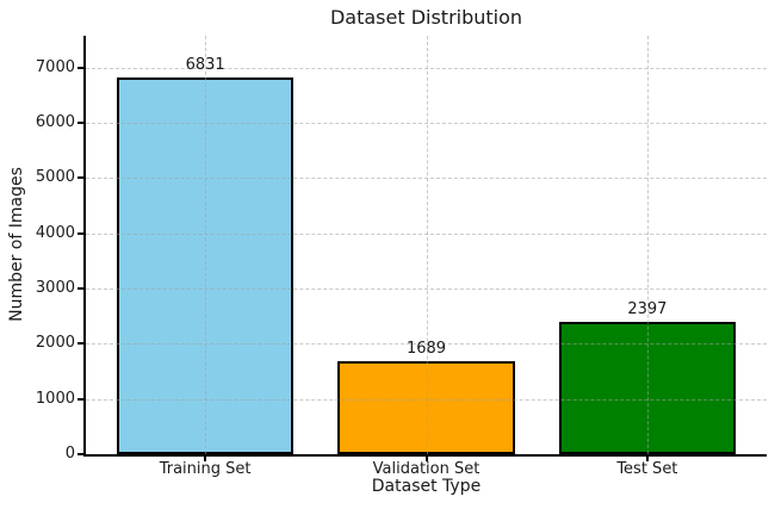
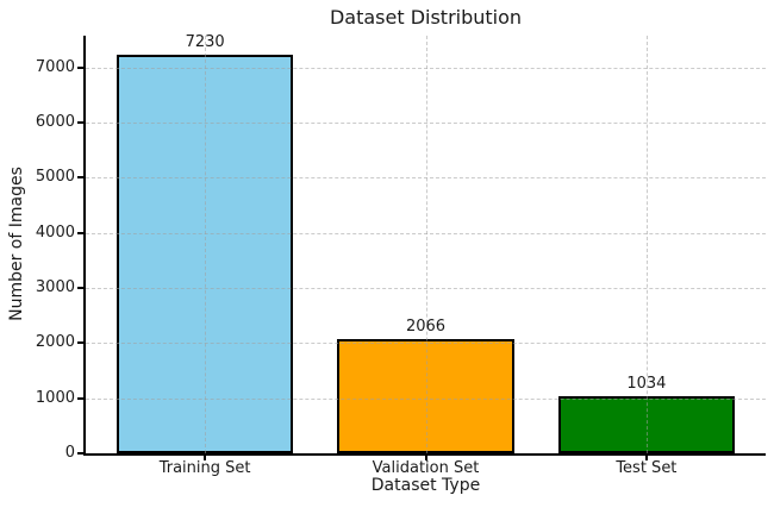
Training Set: 6831 -> 7230
Validation Set: 1689 -> 2066
Test Set: 2397 -> 1034
